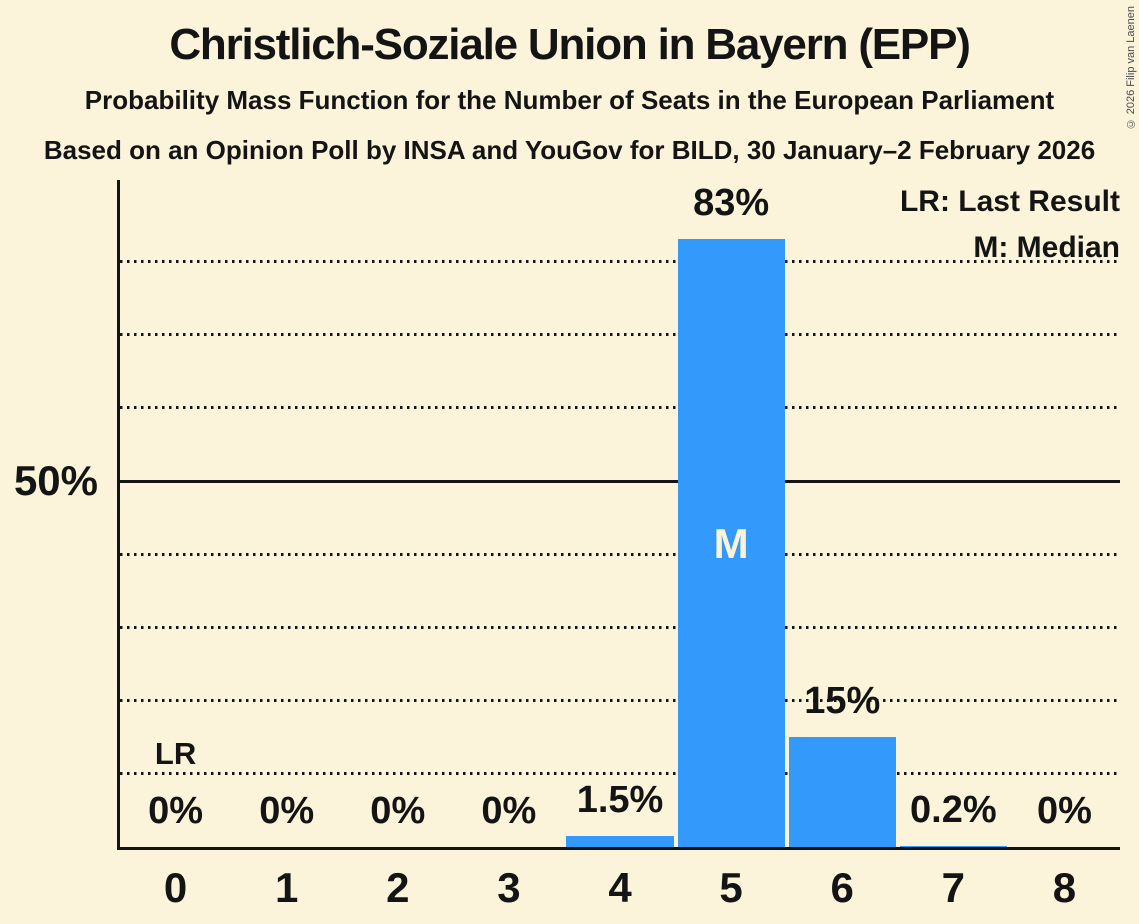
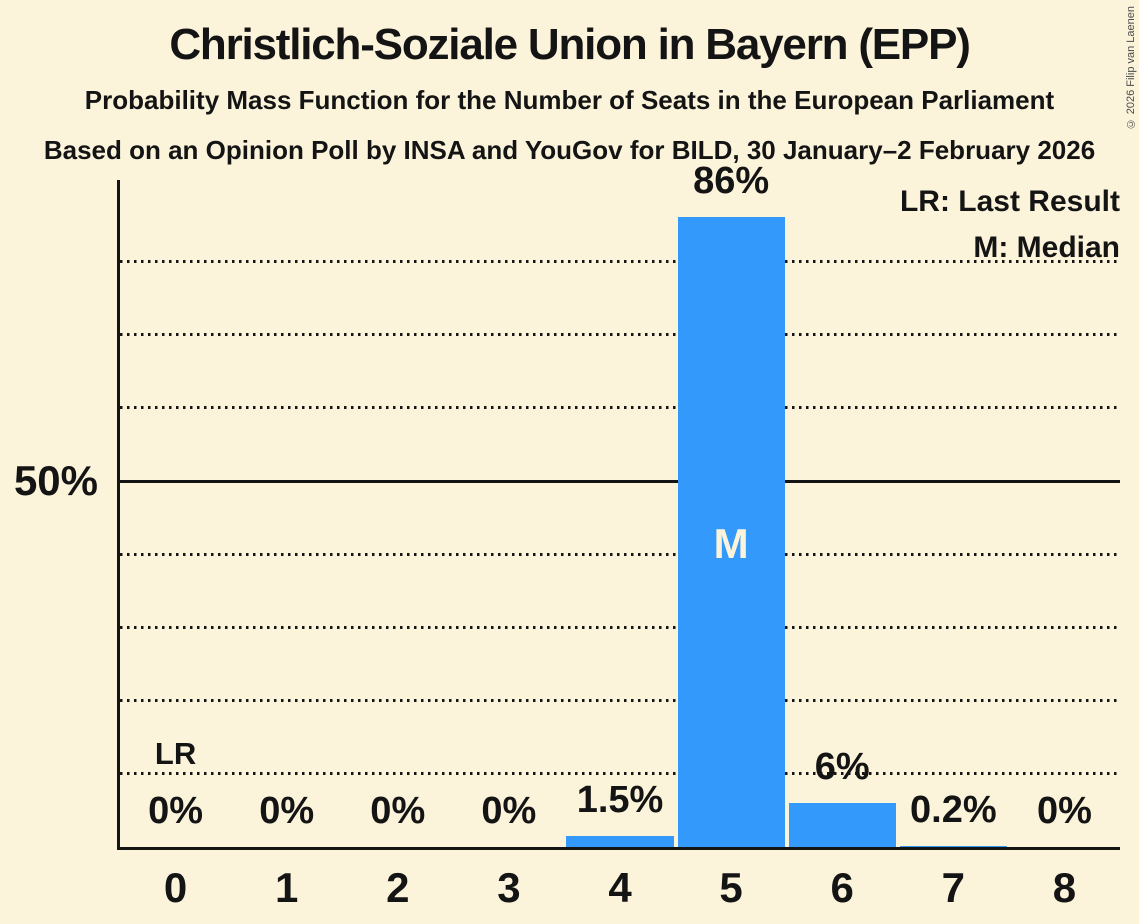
5: 83% -> 86%
6: 15% -> 6%
